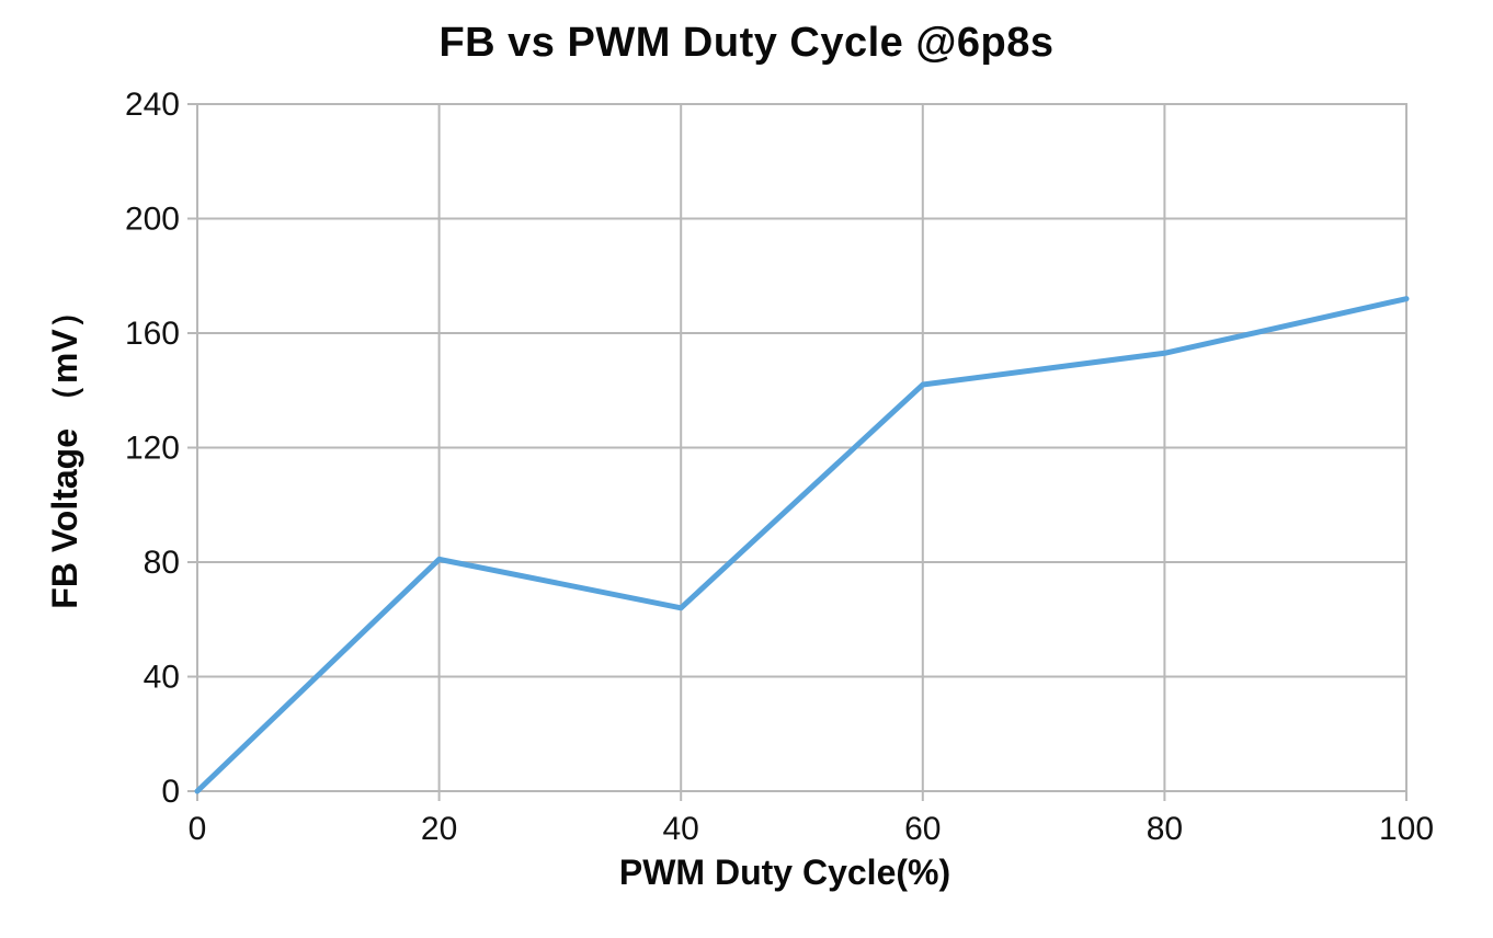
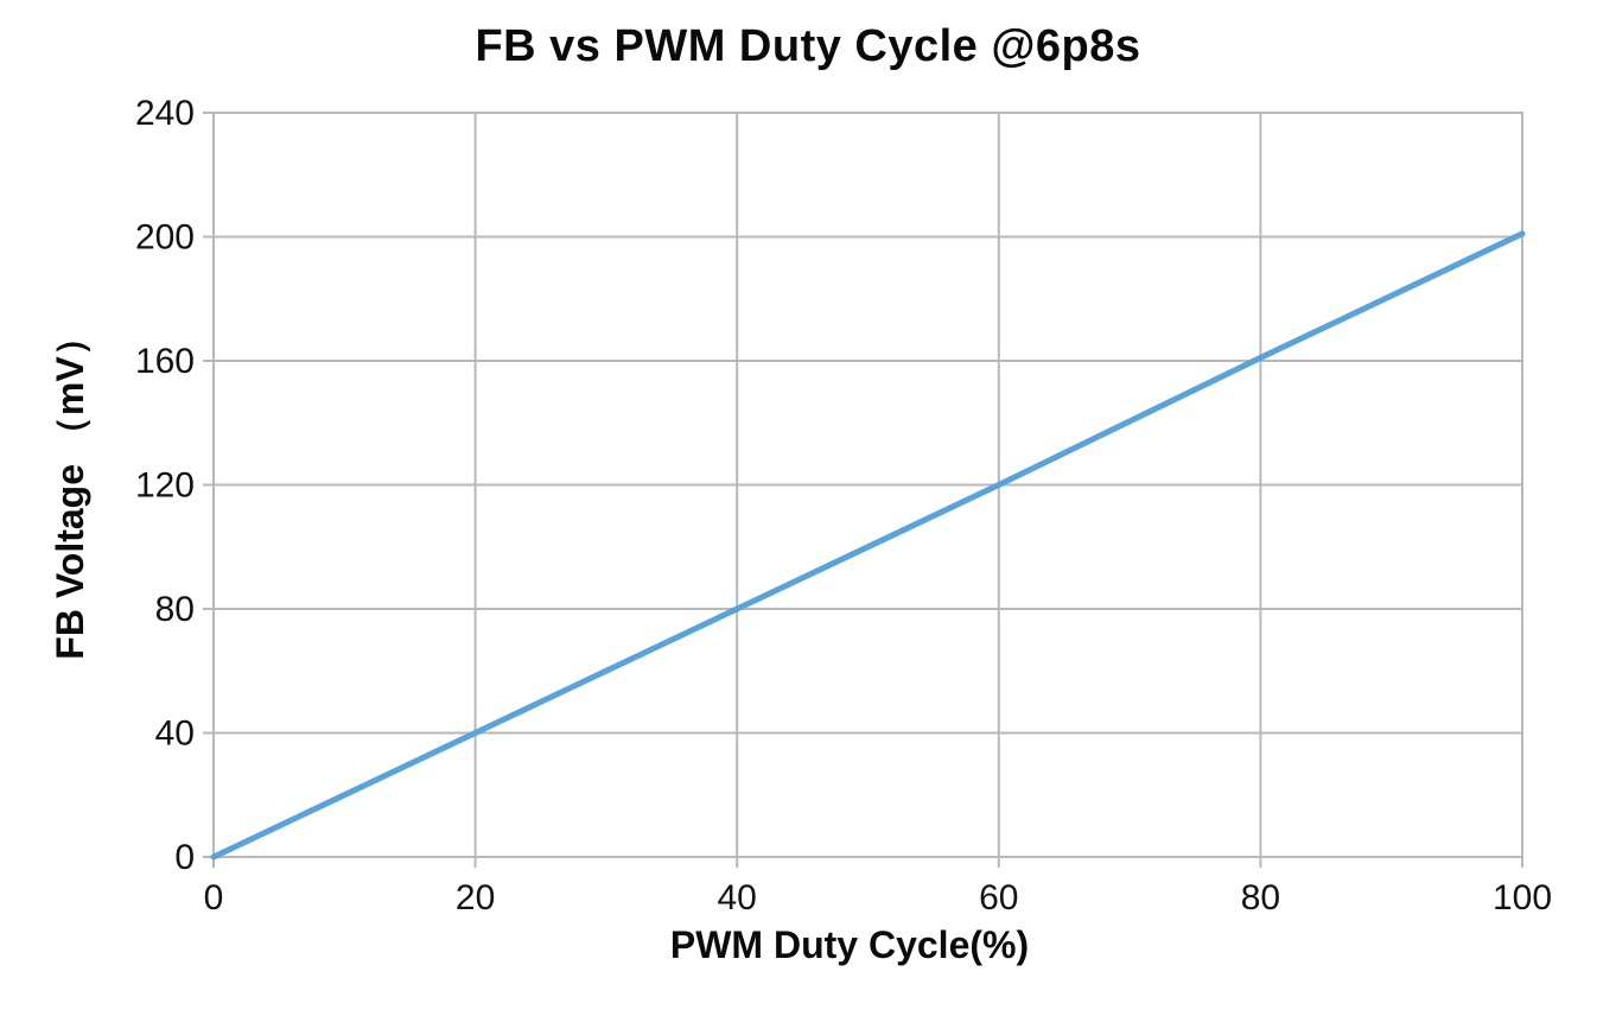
20: 81 -> 40
40: 64 -> 80
60: 142 -> 120
80: 153 -> 161
100: 172 -> 201
